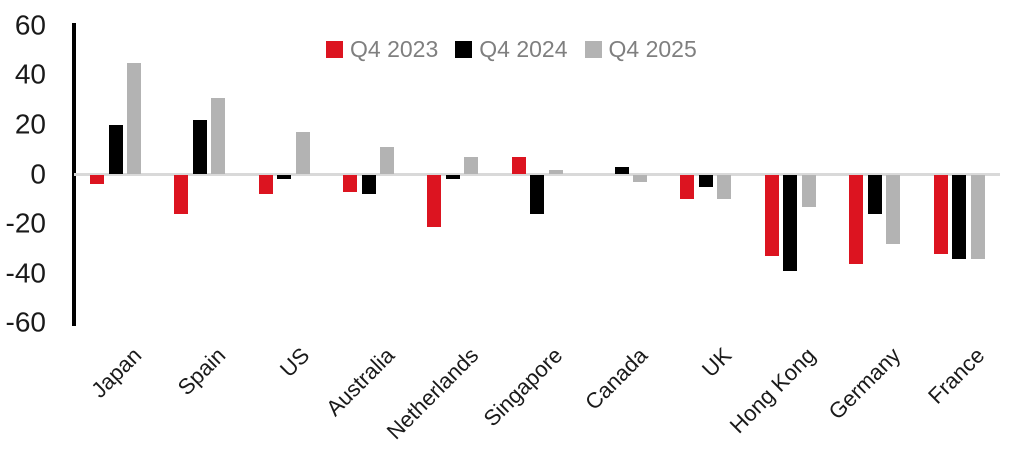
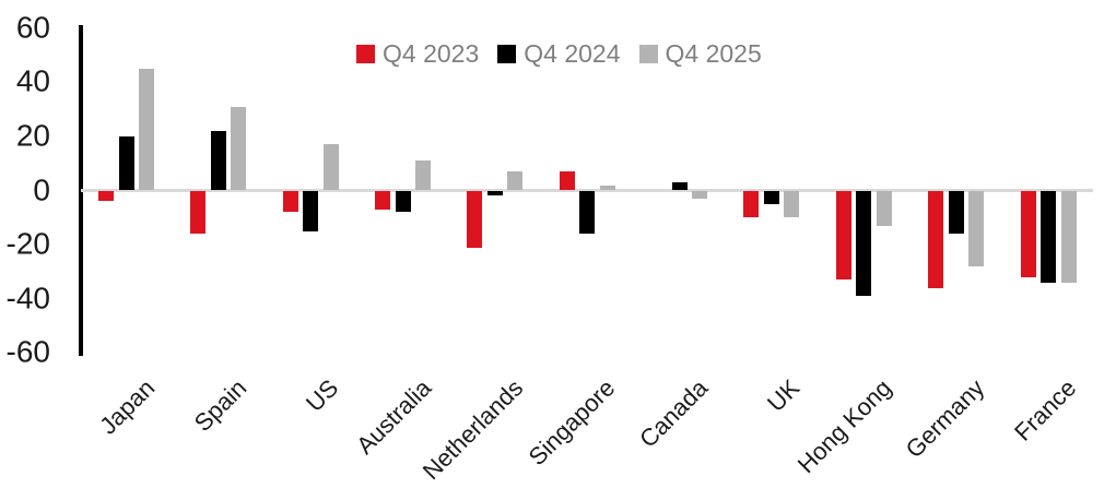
Q4 2024/US: -2 -> -15
